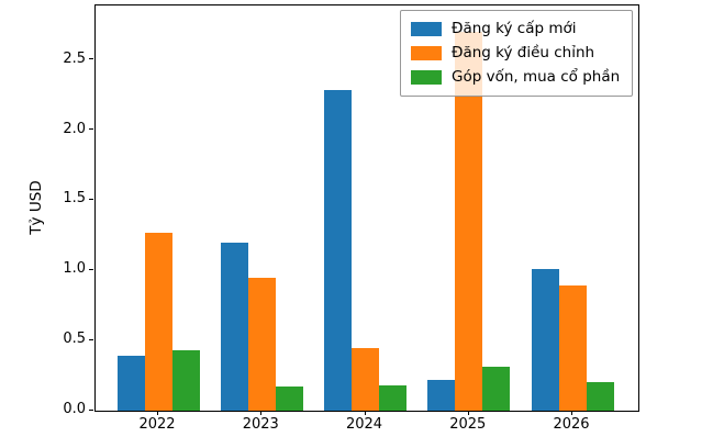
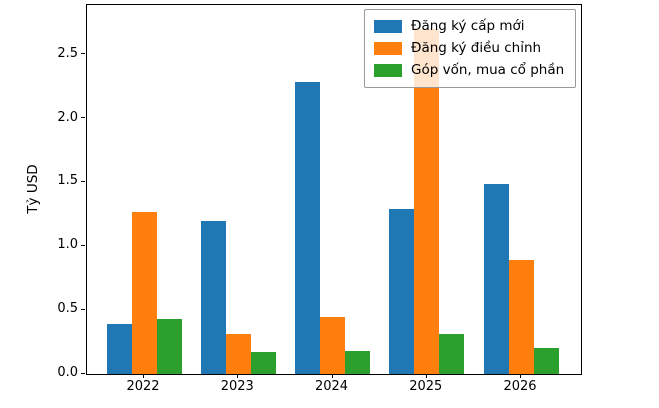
Đăng ký điều chỉnh/2023: 0.95 -> 0.31
Đăng ký cấp mới/2025: 0.22 -> 1.29
Đăng ký cấp mới/2026: 1.01 -> 1.49
